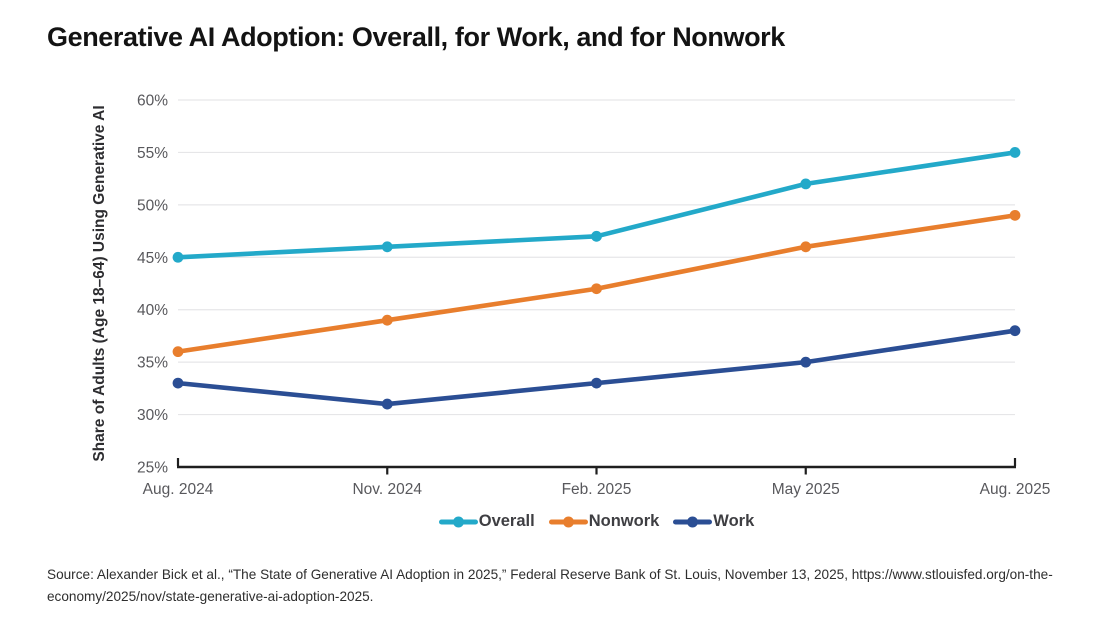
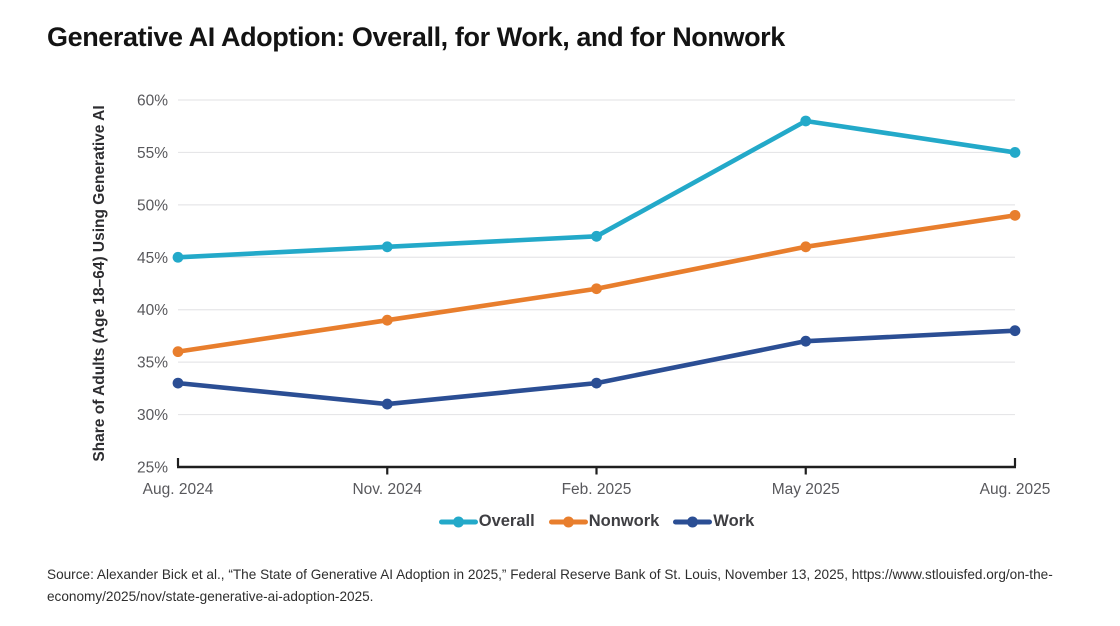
Overall/May 2025: 52% -> 58%
Work/May 2025: 35% -> 37%
